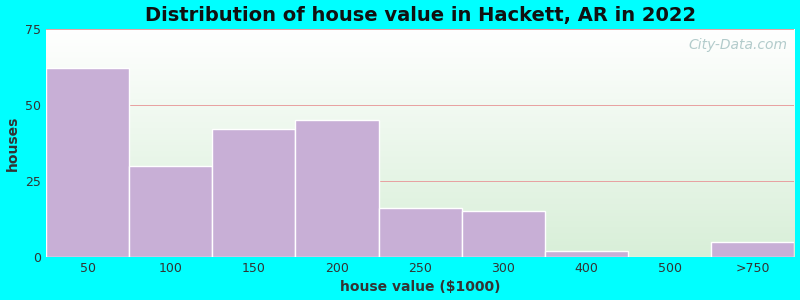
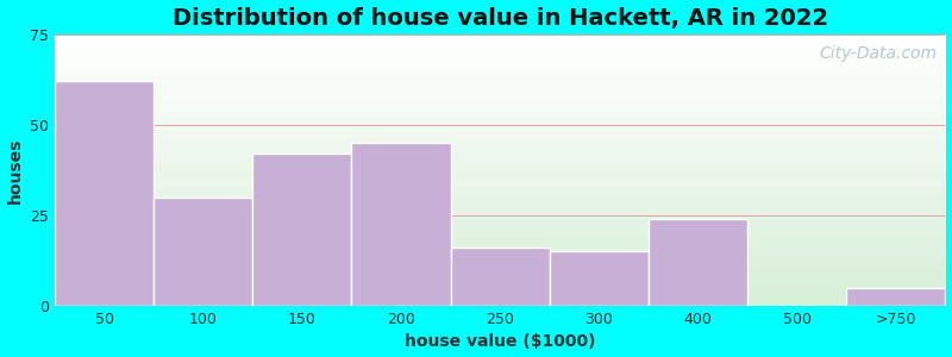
400: 2 -> 24
